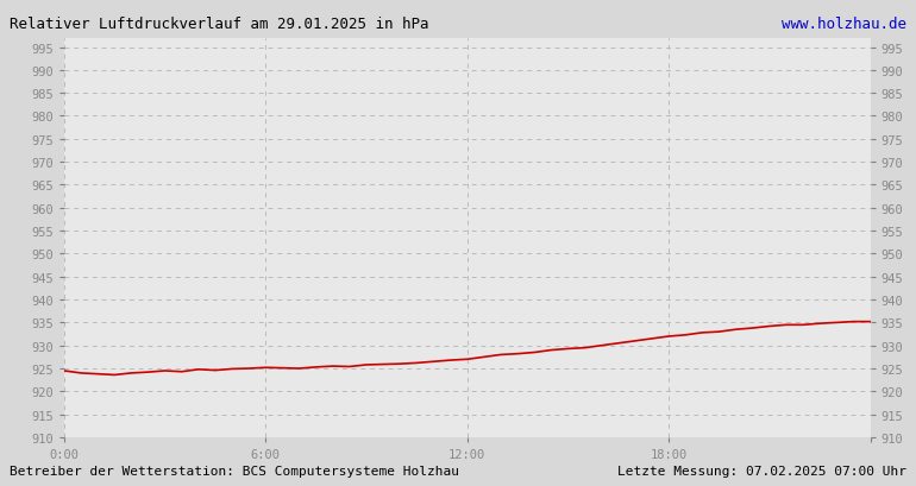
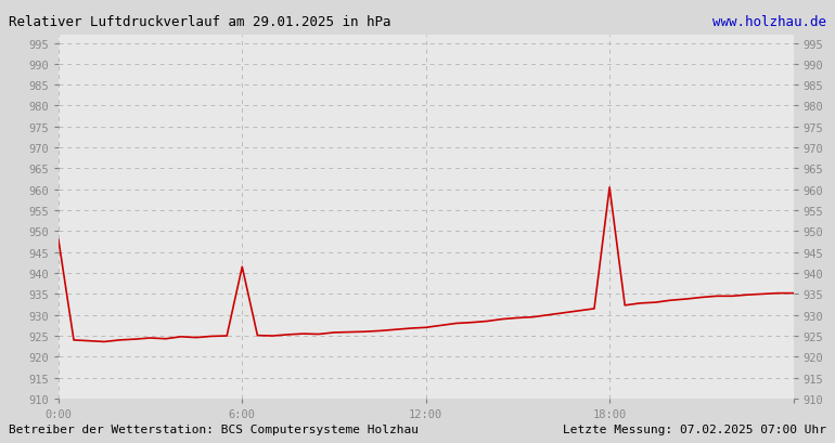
0:00: 924.5 -> 948.0
6:00: 925.2 -> 941.5
18:00: 932.0 -> 960.5
